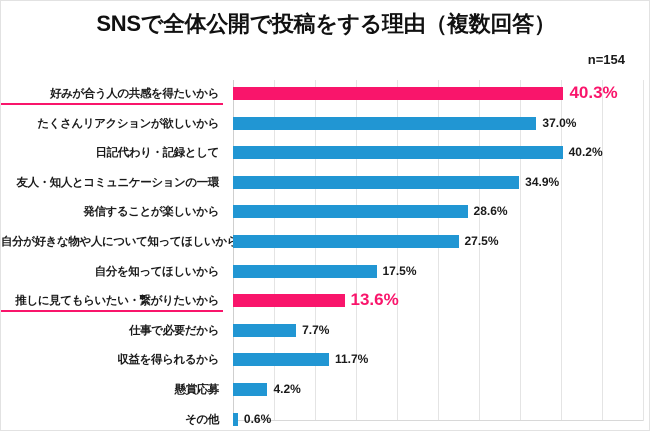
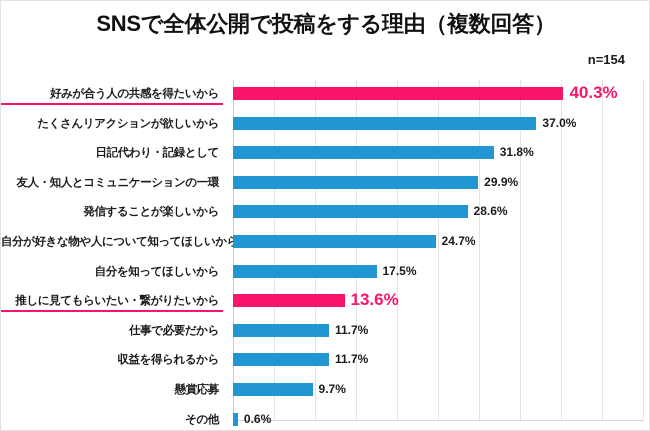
日記代わり・記録として: 40.2% -> 31.8%
友人・知人とコミュニケーションの一環: 34.9% -> 29.9%
自分が好きな物や人について知ってほしいから: 27.5% -> 24.7%
仕事で必要だから: 7.7% -> 11.7%
懸賞応募: 4.2% -> 9.7%
